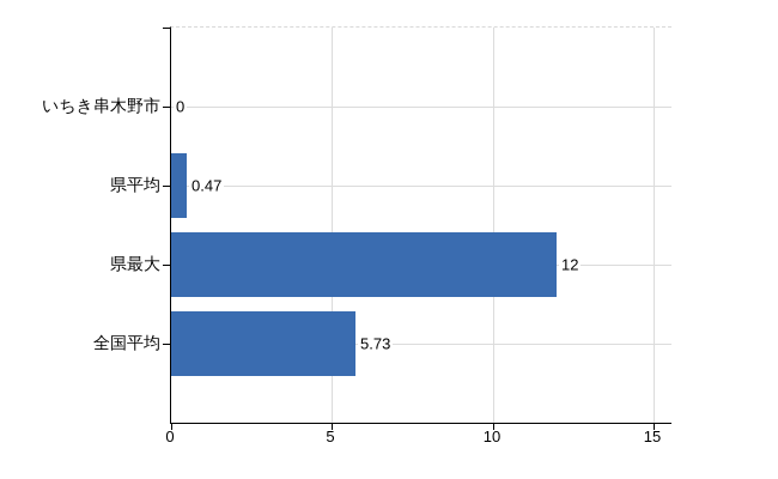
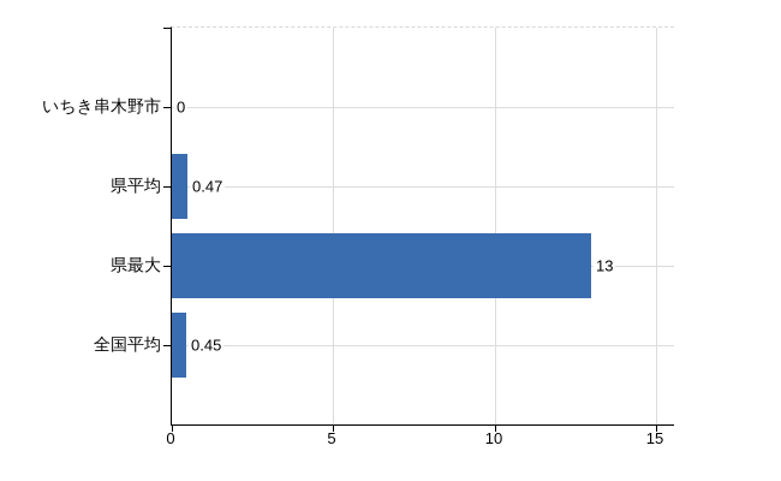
県最大: 12 -> 13
全国平均: 5.73 -> 0.45
